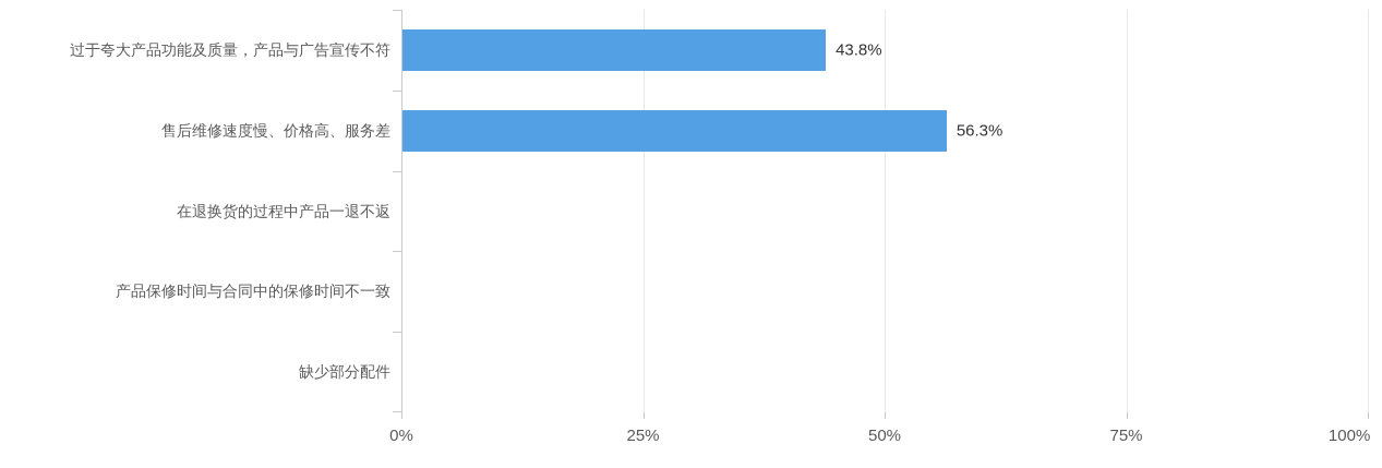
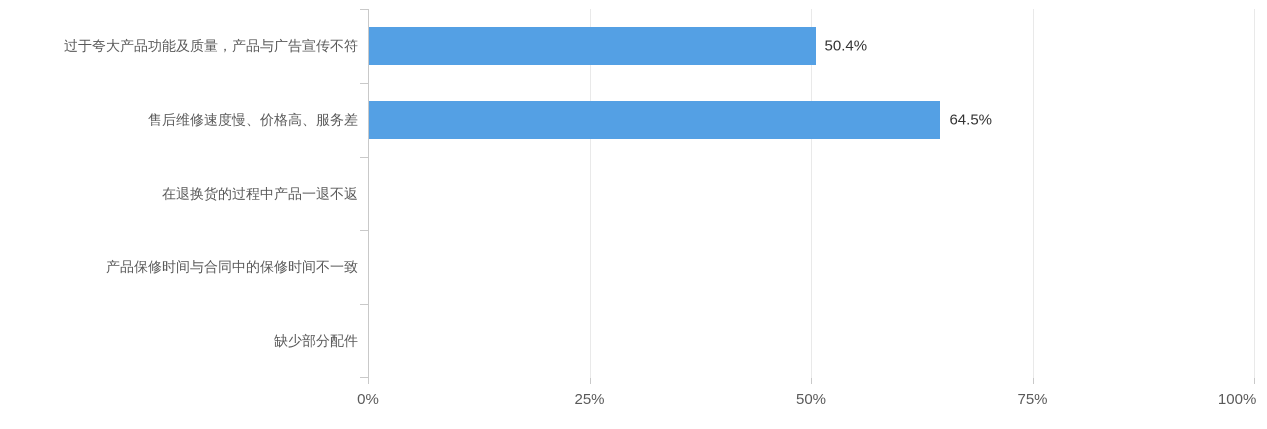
过于夸大产品功能及质量，产品与广告宣传不符: 43.8% -> 50.4%
售后维修速度慢、价格高、服务差: 56.3% -> 64.5%
